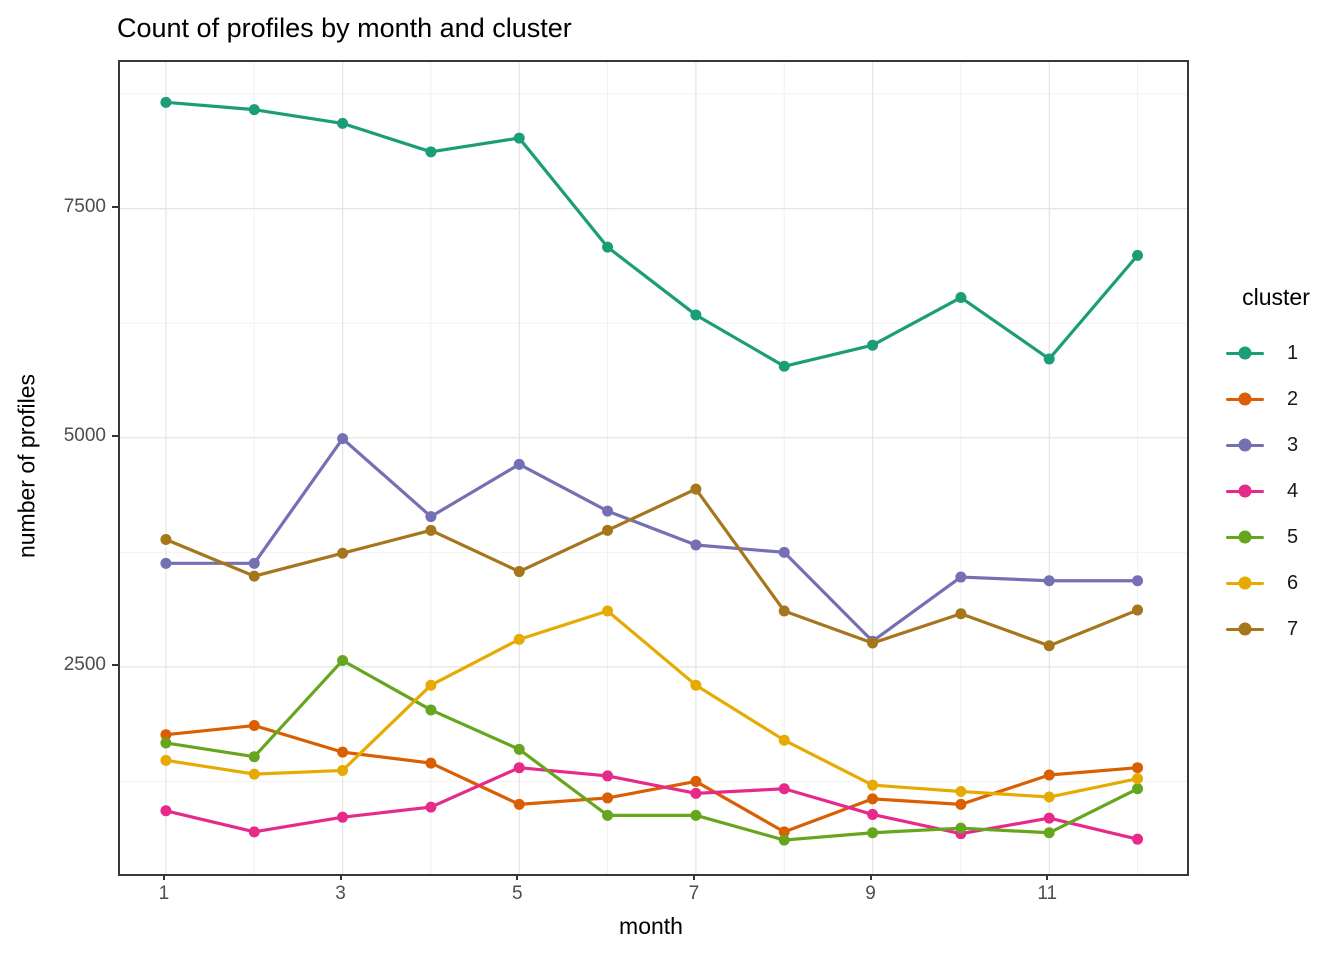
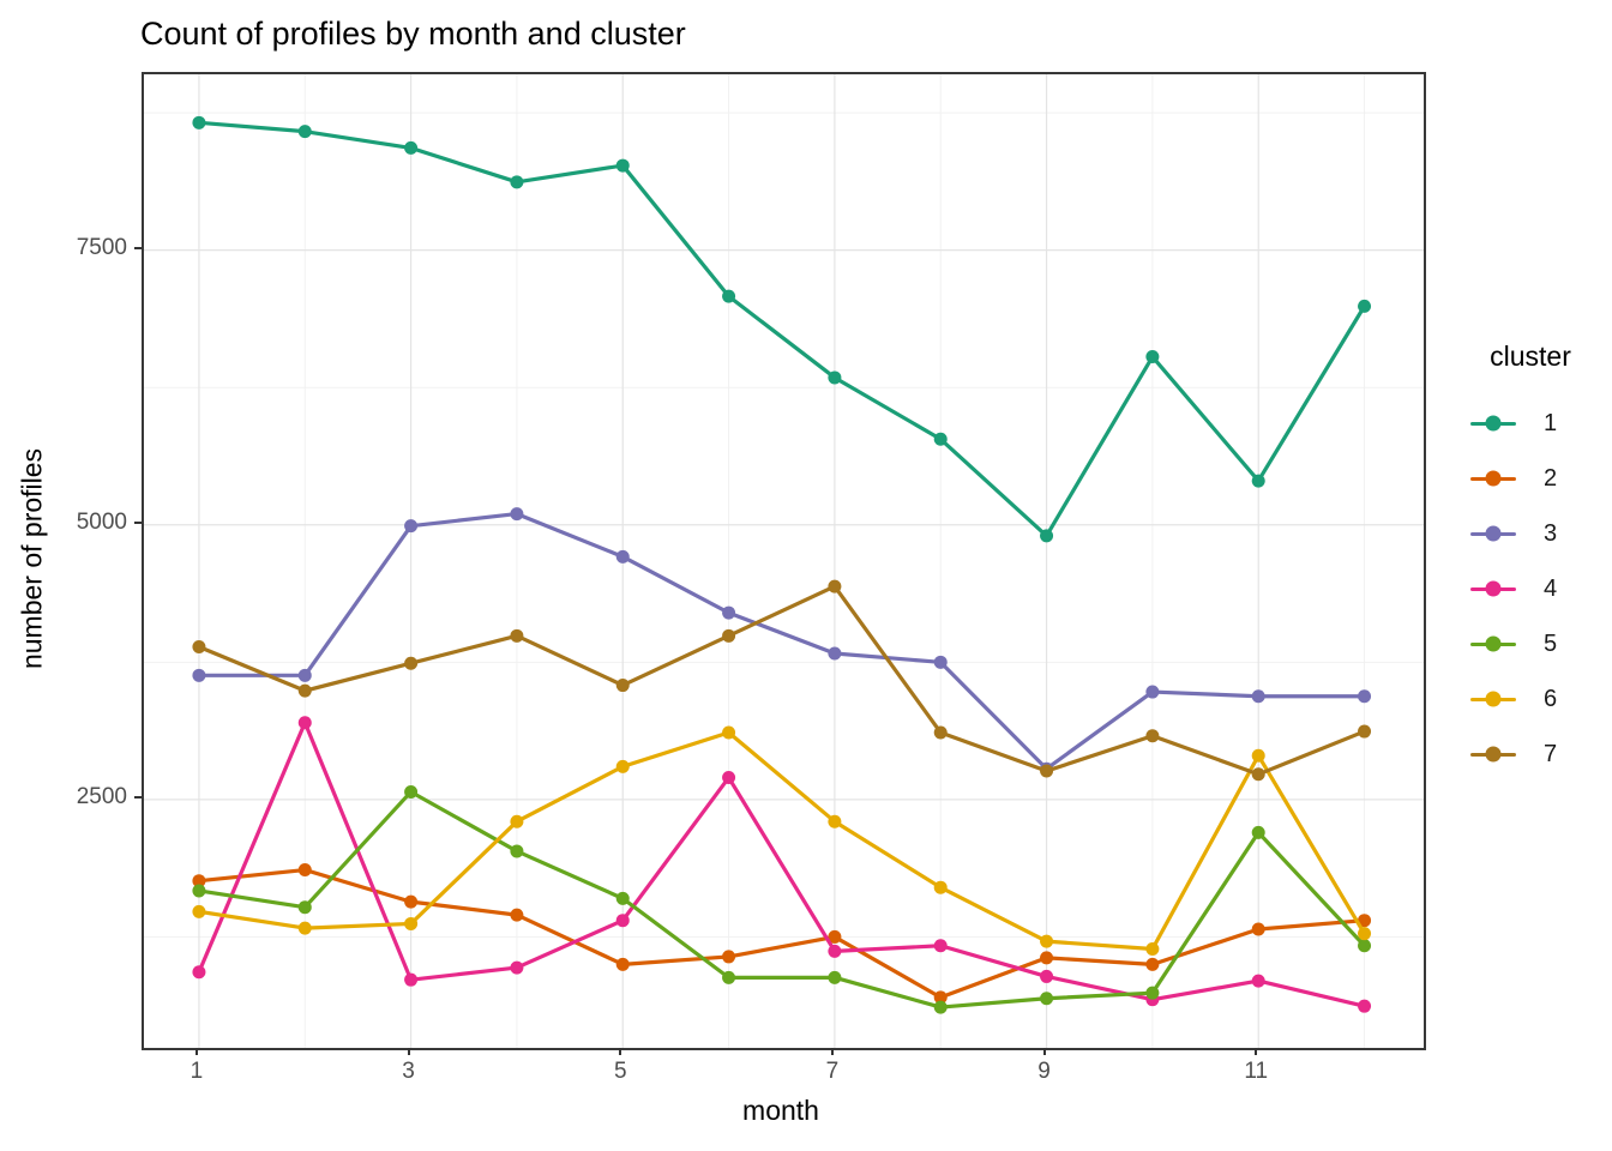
4/2: 700 -> 3200
3/4: 4100 -> 5100
4/6: 1300 -> 2700
1/9: 6000 -> 4900
1/11: 5900 -> 5400
5/11: 700 -> 2200
6/11: 1100 -> 2900
